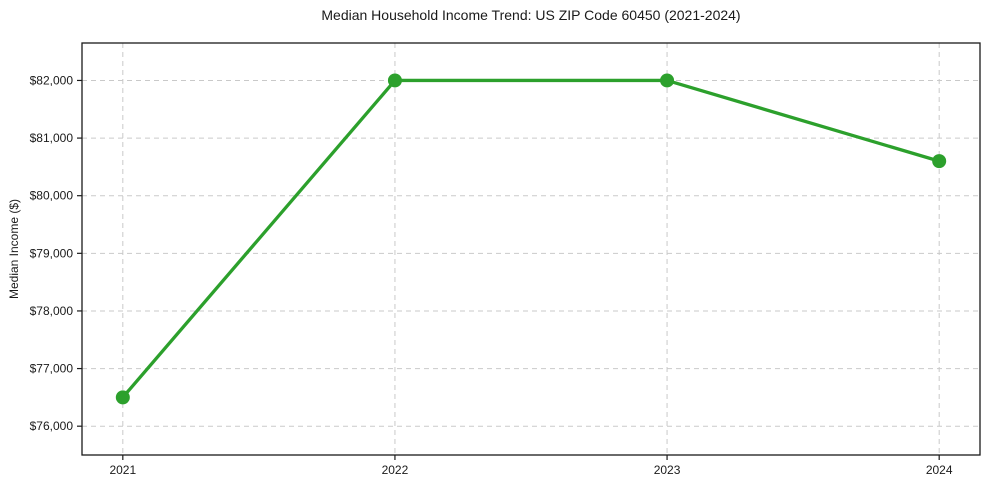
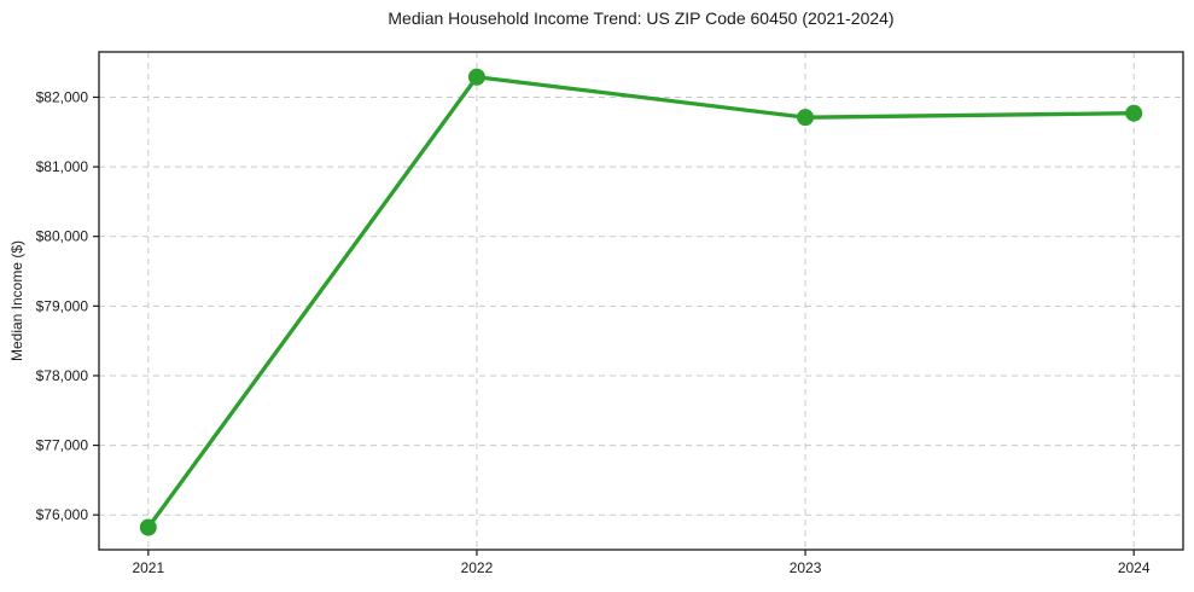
2021: $76500 -> $75800
2022: $82000 -> $82300
2023: $82000 -> $81700
2024: $80600 -> $81800
